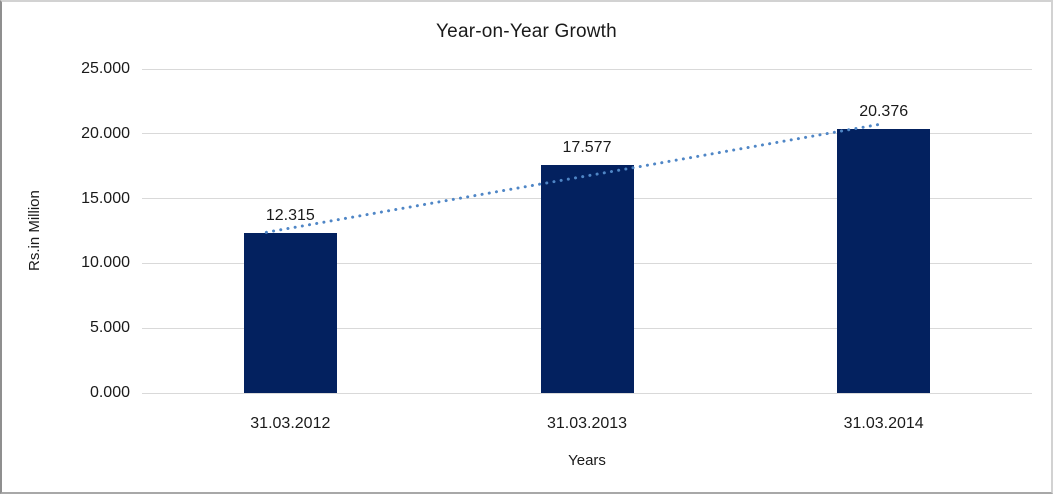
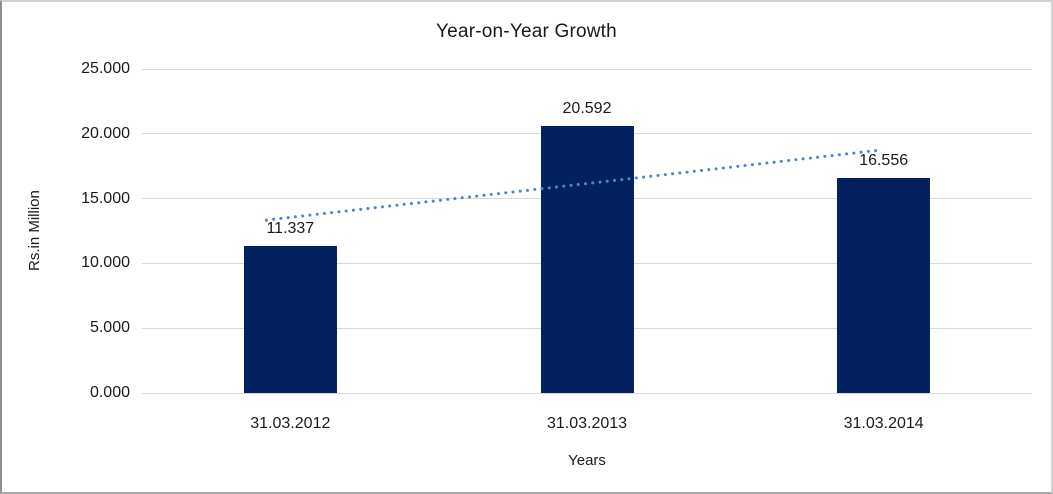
31.03.2012: 12.315 -> 11.337
31.03.2013: 17.577 -> 20.592
31.03.2014: 20.376 -> 16.556
